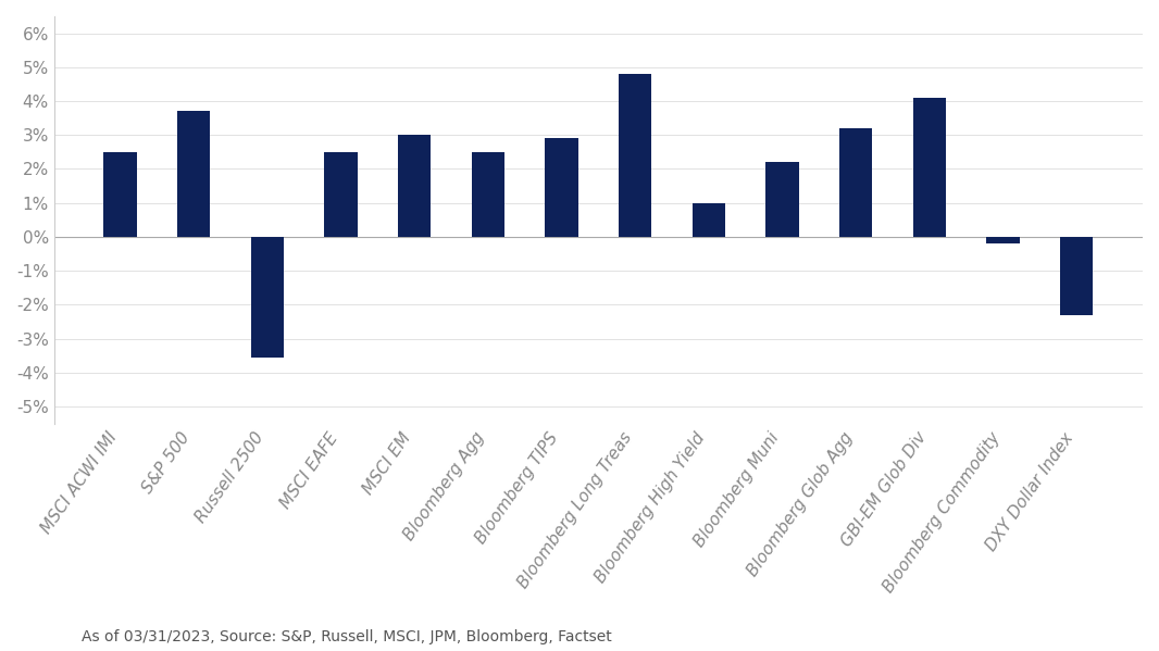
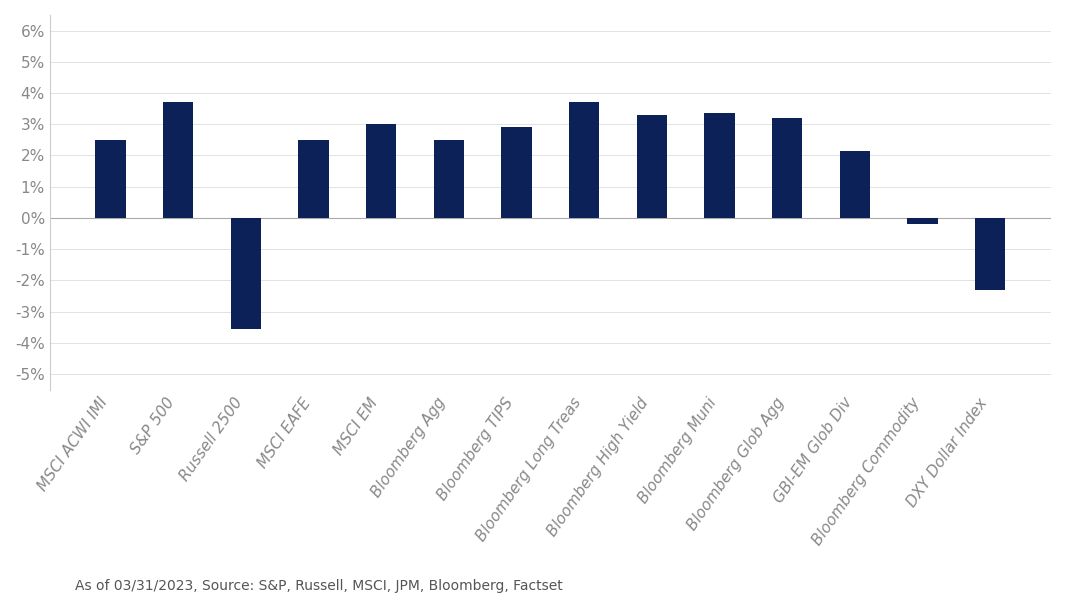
Bloomberg Long Treas: 4.80% -> 3.70%
Bloomberg High Yield: 1.00% -> 3.30%
Bloomberg Muni: 2.20% -> 3.35%
GBI-EM Glob Div: 4.10% -> 2.15%
